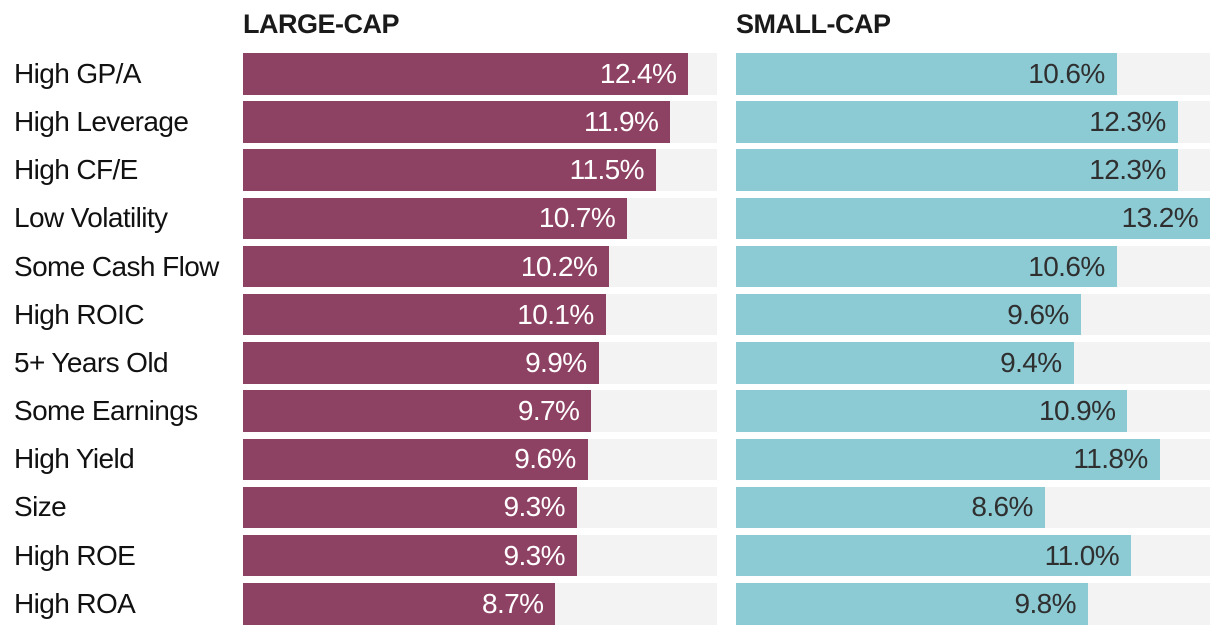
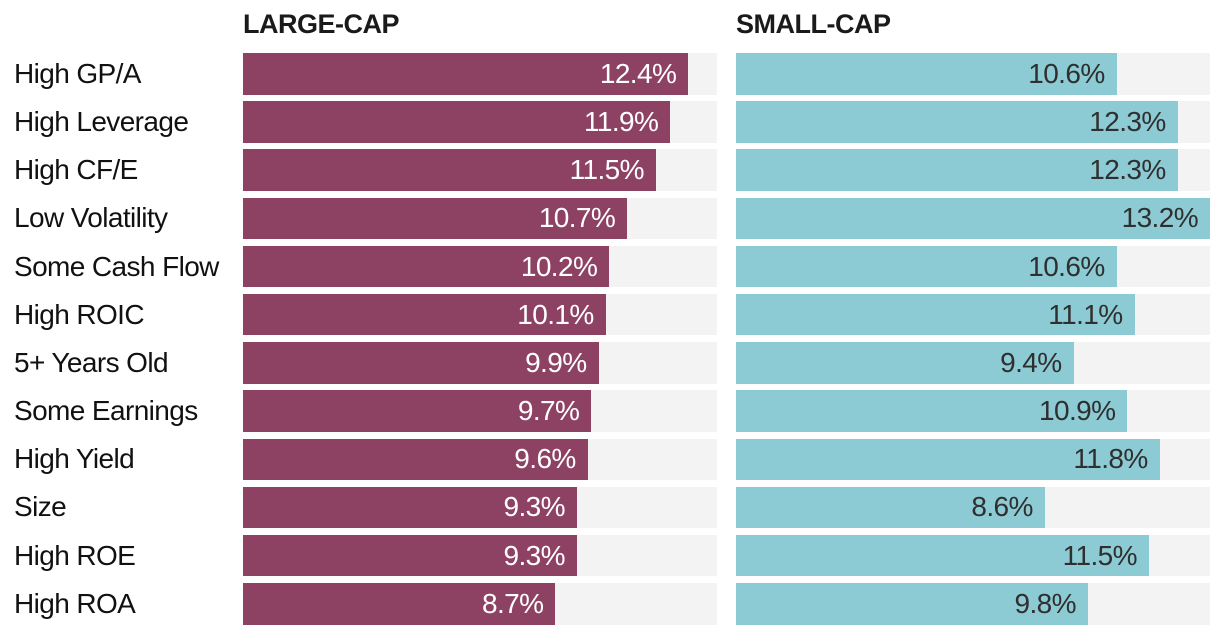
SMALL-CAP/High ROIC: 9.6% -> 11.1%
SMALL-CAP/High ROE: 11.0% -> 11.5%
